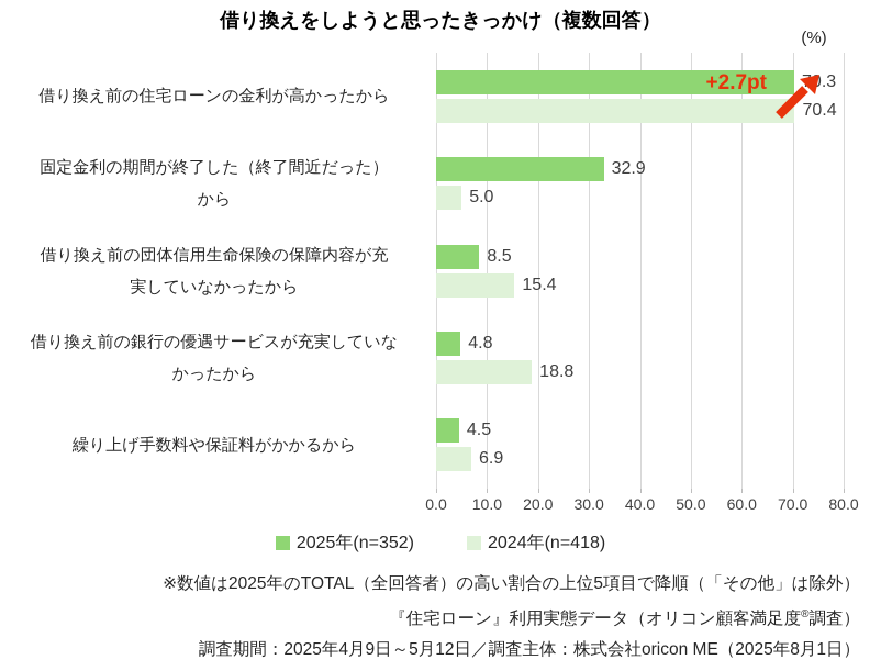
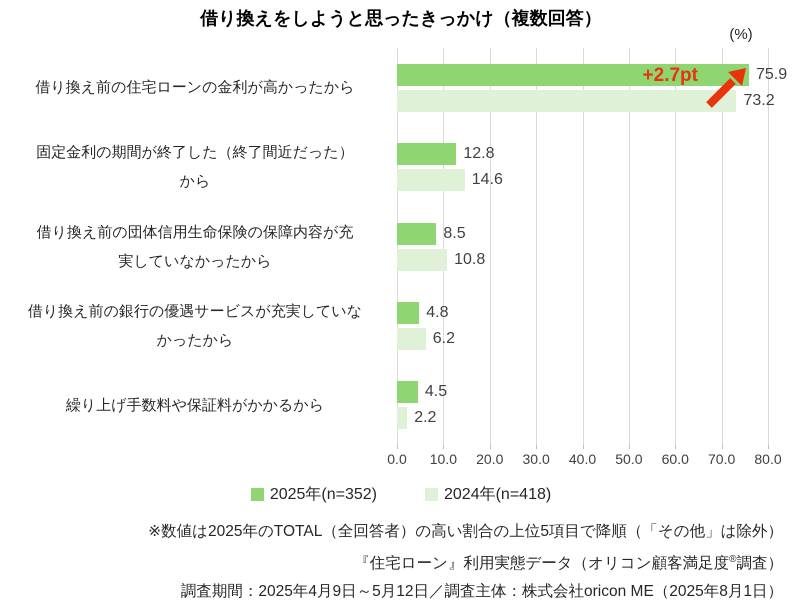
2025年(n=352)/借り換え前の住宅ローンの金利が高かったから: 70.3 -> 75.9
2024年(n=418)/借り換え前の住宅ローンの金利が高かったから: 70.4 -> 73.2
2025年(n=352)/固定金利の期間が終了した（終了間近だった） から: 32.9 -> 12.8
2024年(n=418)/固定金利の期間が終了した（終了間近だった） から: 5.0 -> 14.6
2024年(n=418)/借り換え前の団体信用生命保険の保障内容が充 実していなかったから: 15.4 -> 10.8
2024年(n=418)/借り換え前の銀行の優遇サービスが充実していな かったから: 18.8 -> 6.2
2024年(n=418)/繰り上げ手数料や保証料がかかるから: 6.9 -> 2.2
